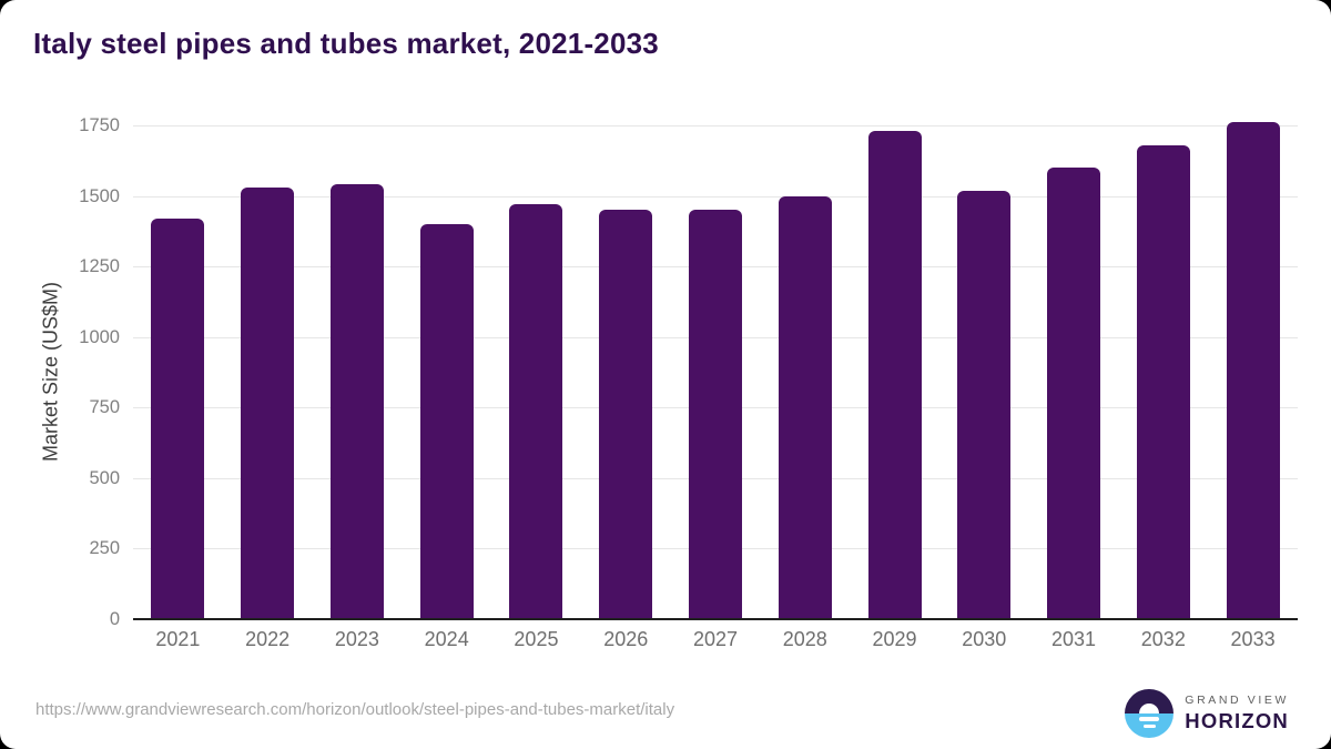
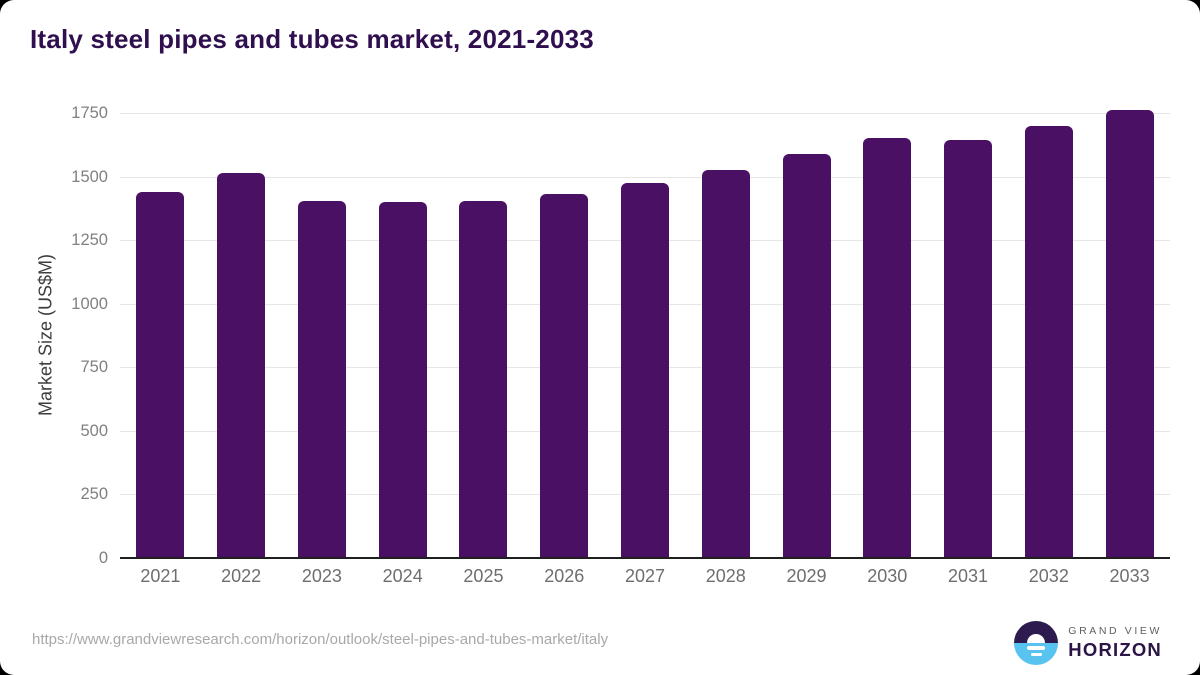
2021: 1420 -> 1440
2022: 1530 -> 1520
2023: 1540 -> 1400
2025: 1470 -> 1400
2026: 1450 -> 1430
2027: 1450 -> 1480
2028: 1500 -> 1520
2029: 1730 -> 1590
2030: 1520 -> 1650
2031: 1600 -> 1640
2032: 1680 -> 1700
